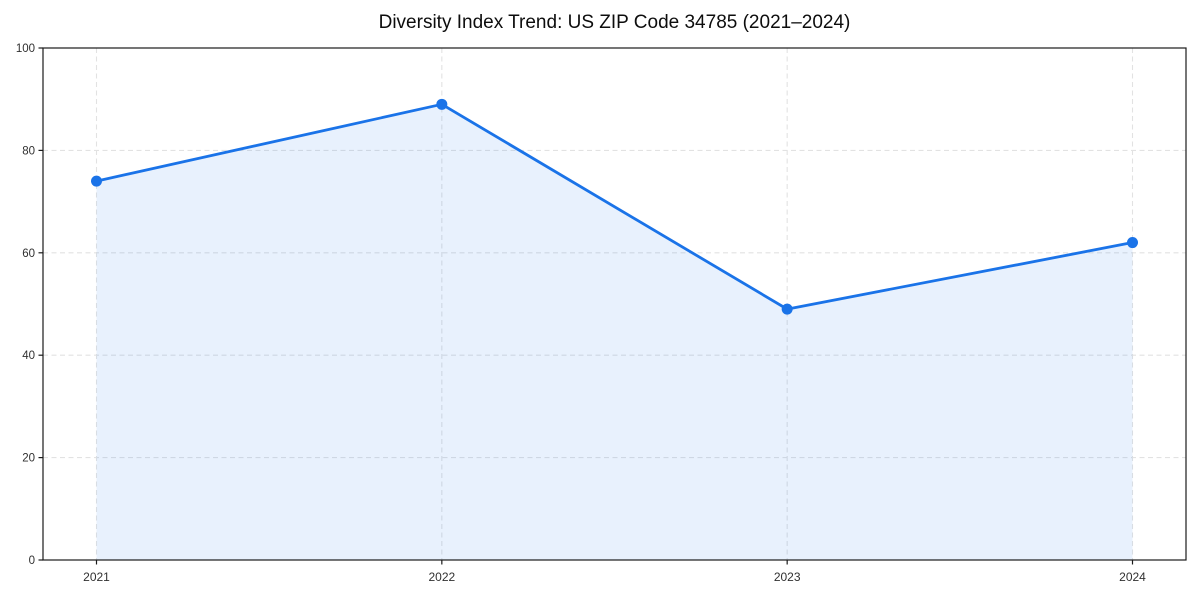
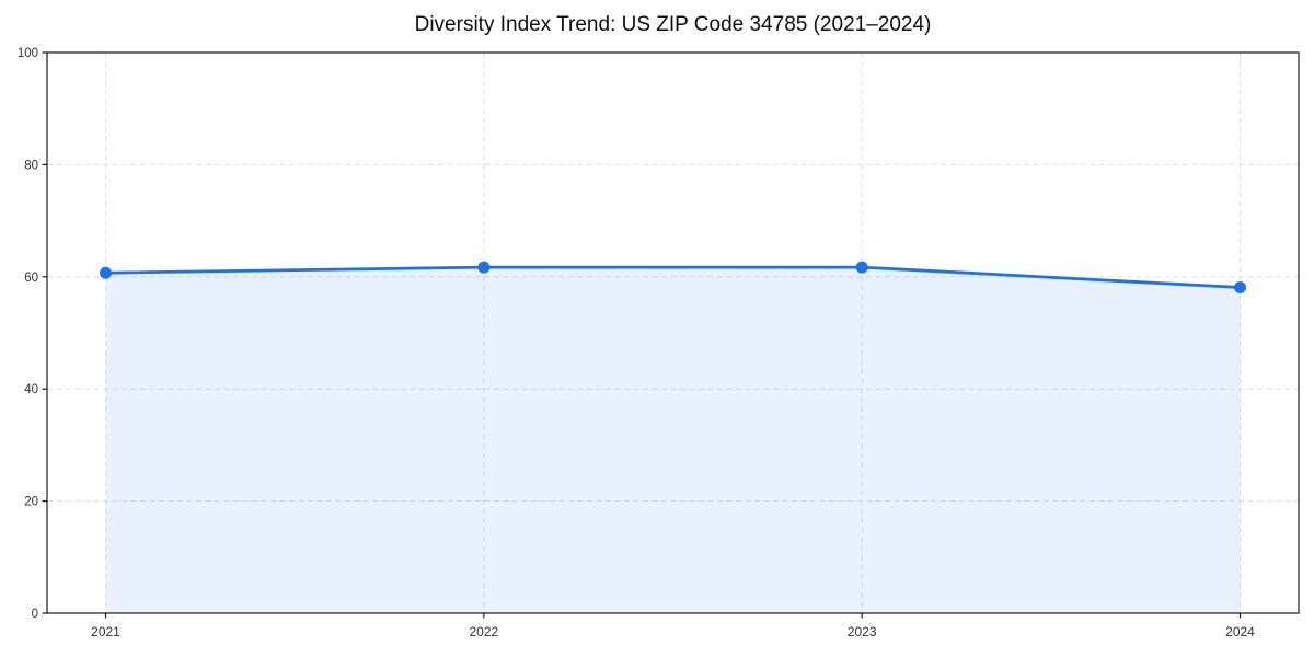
2021: 74 -> 61
2022: 89 -> 62
2023: 49 -> 62
2024: 62 -> 58
